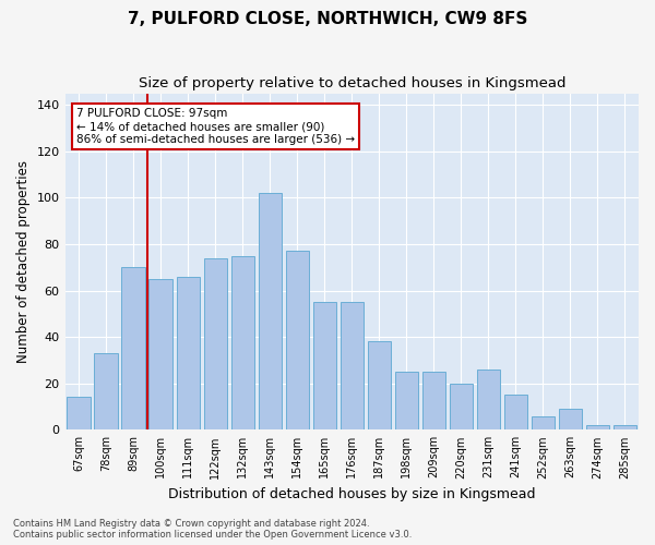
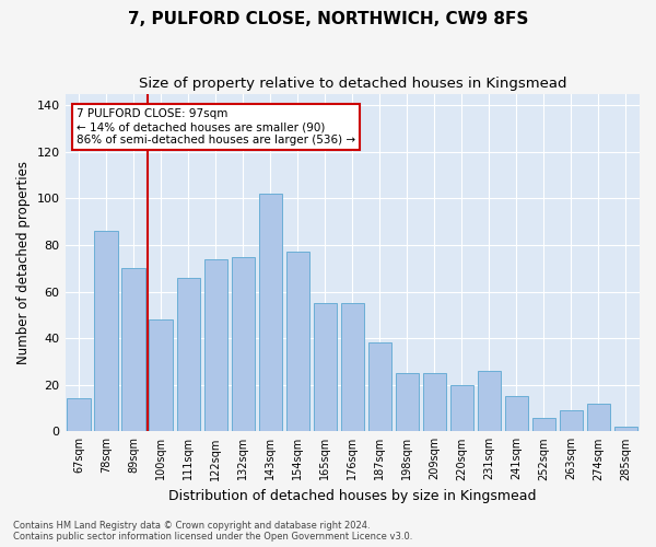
78sqm: 33 -> 86
100sqm: 65 -> 48
274sqm: 2 -> 12
